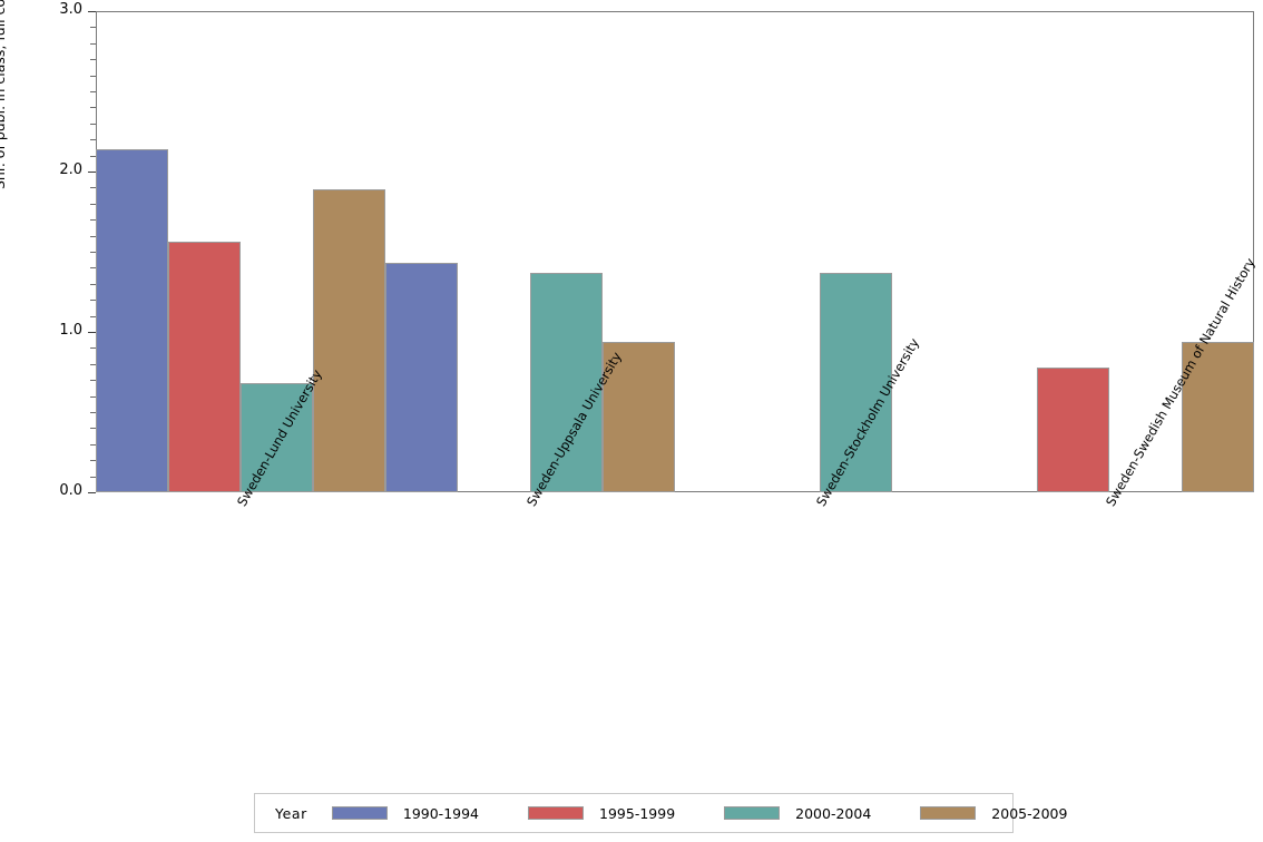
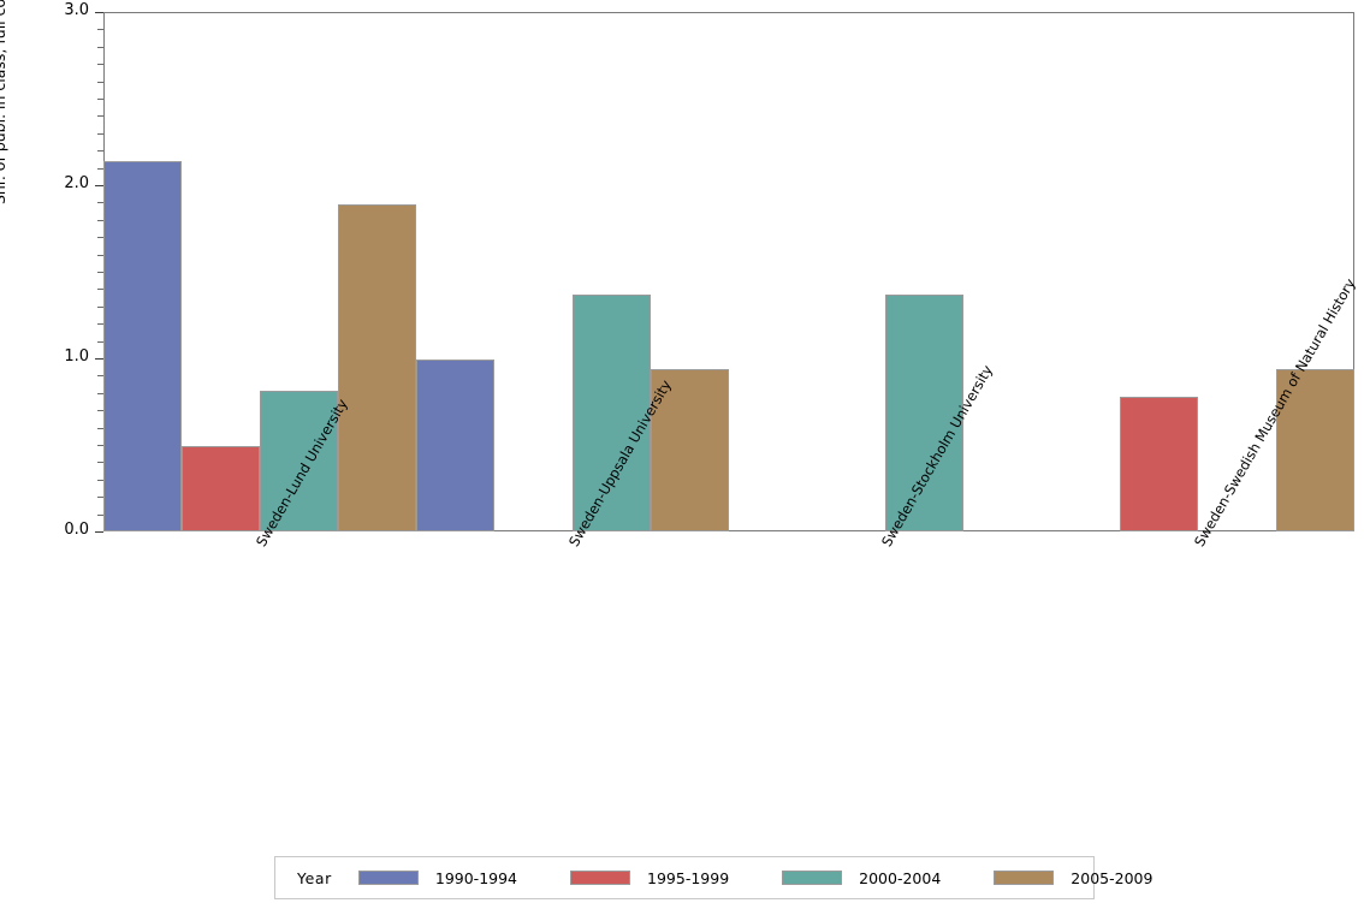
1995-1999/Sweden-Lund University: 1.56 -> 0.49
2000-2004/Sweden-Lund University: 0.68 -> 0.81
1990-1994/Sweden-Uppsala University: 1.43 -> 0.99
